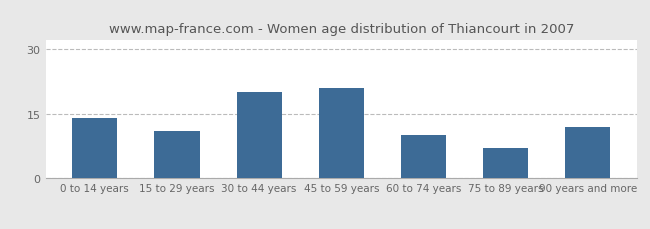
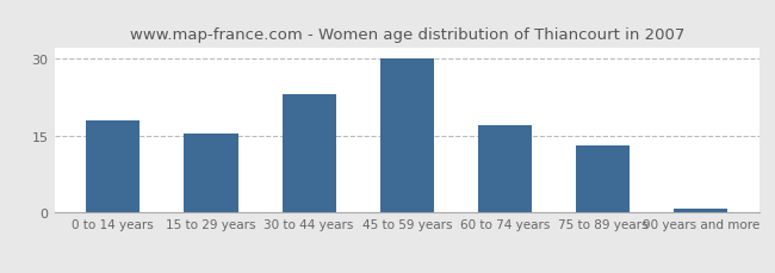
0 to 14 years: 14.0 -> 18.0
15 to 29 years: 11.0 -> 15.5
30 to 44 years: 20.0 -> 23.0
45 to 59 years: 21.0 -> 30.0
60 to 74 years: 10.0 -> 17.0
75 to 89 years: 7.0 -> 13.0
90 years and more: 12.0 -> 0.8
